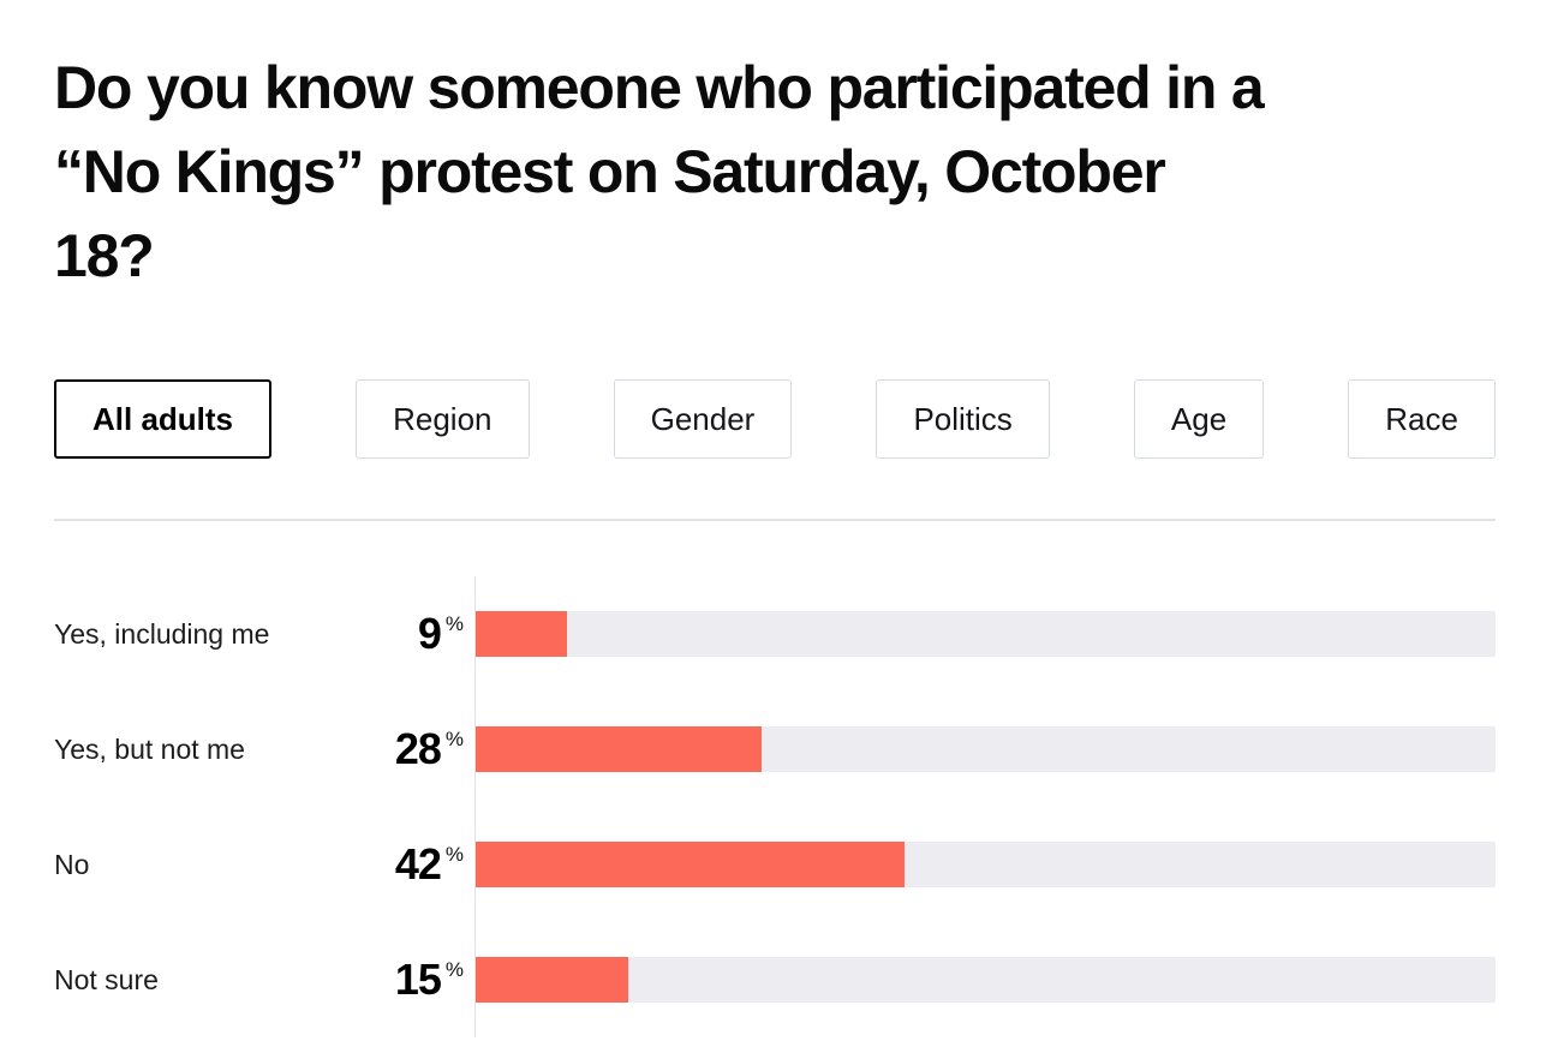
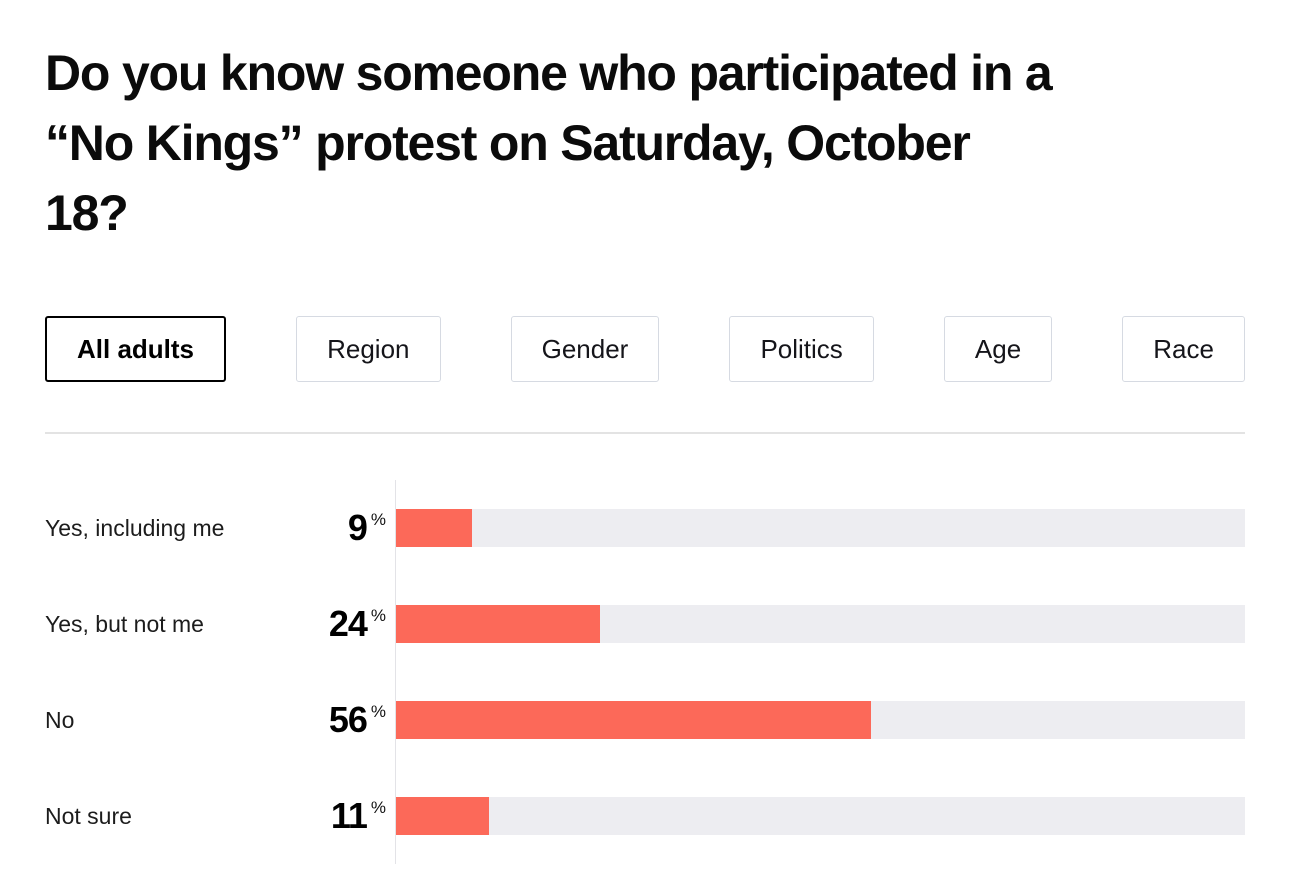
Yes, but not me: 28 -> 24
No: 42 -> 56
Not sure: 15 -> 11
